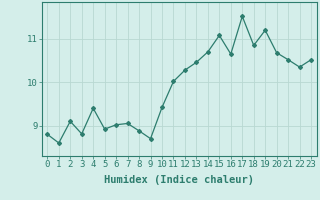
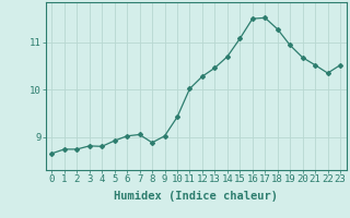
0: 8.80 -> 8.65
1: 8.60 -> 8.74
2: 9.10 -> 8.74
4: 9.40 -> 8.80
9: 8.70 -> 9.02
16: 10.65 -> 11.50
18: 10.85 -> 11.28
19: 11.20 -> 10.94
